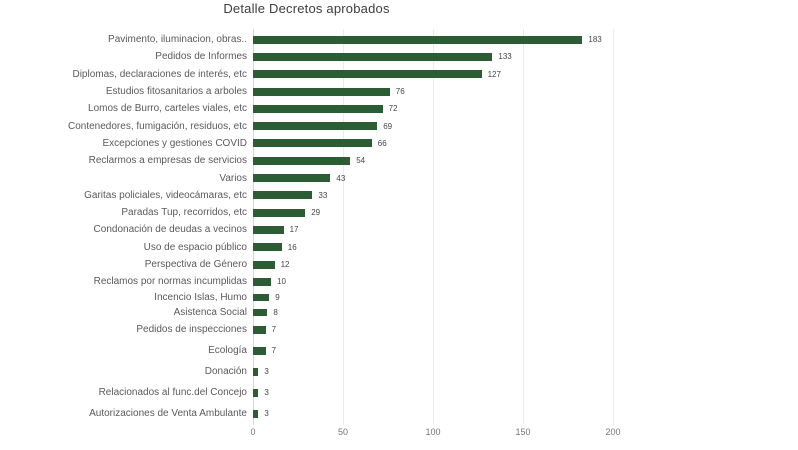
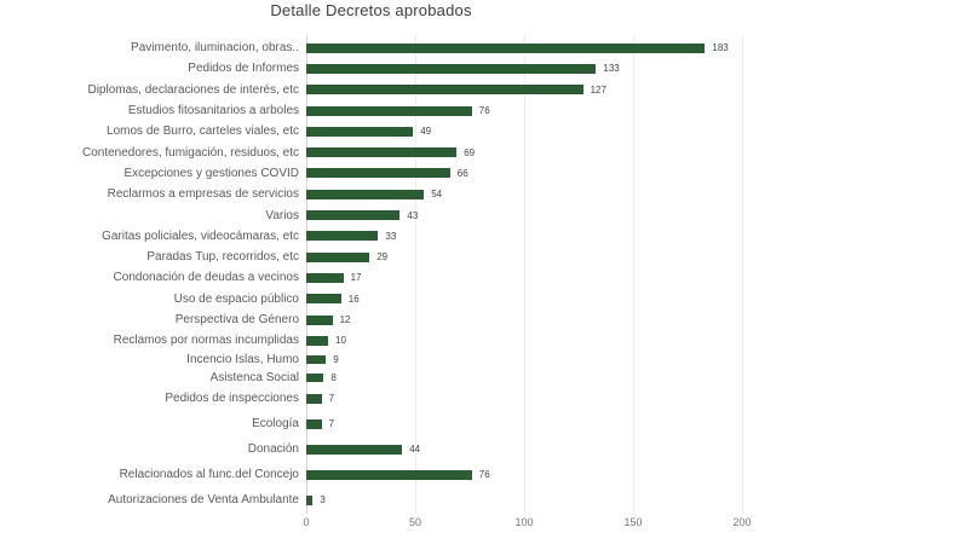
Lomos de Burro, carteles viales, etc: 72 -> 49
Donación: 3 -> 44
Relacionados al func.del Concejo: 3 -> 76
